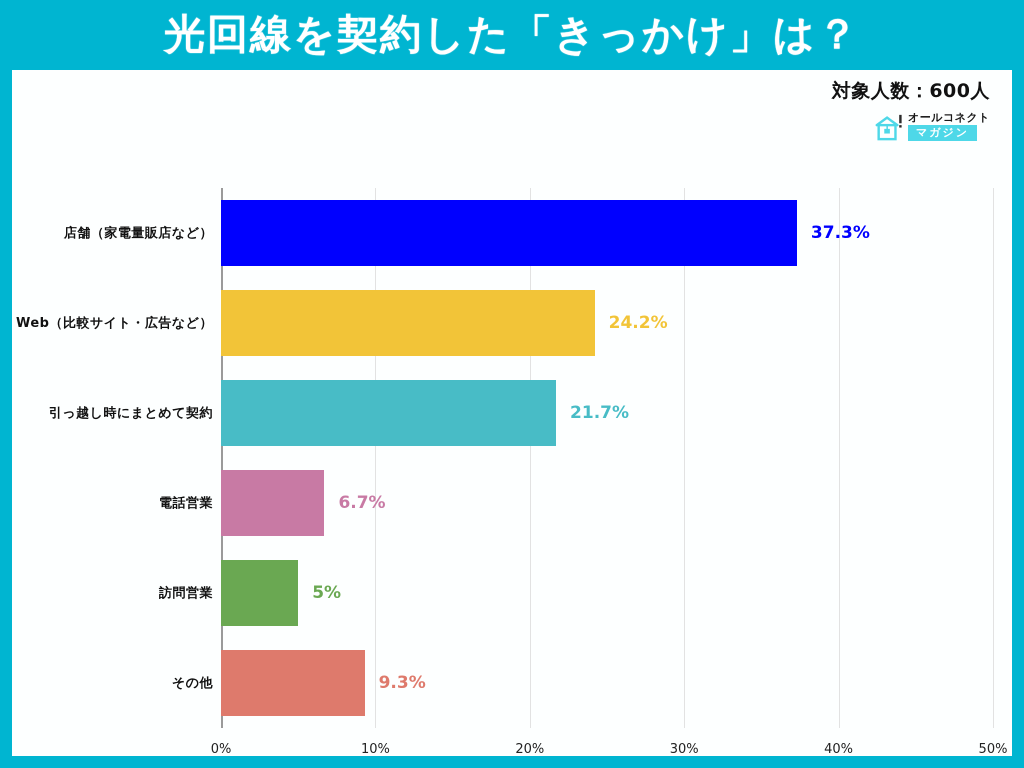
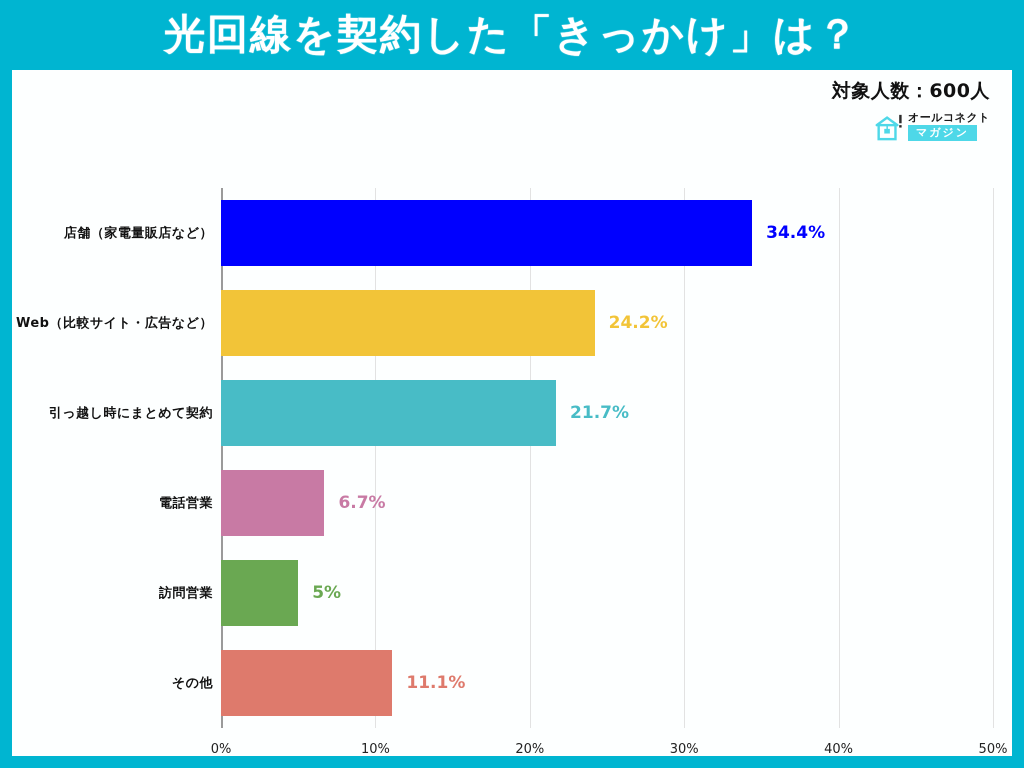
店舗（家電量販店など）: 37.3% -> 34.4%
その他: 9.3% -> 11.1%
